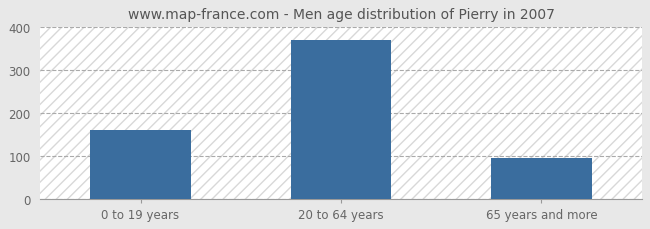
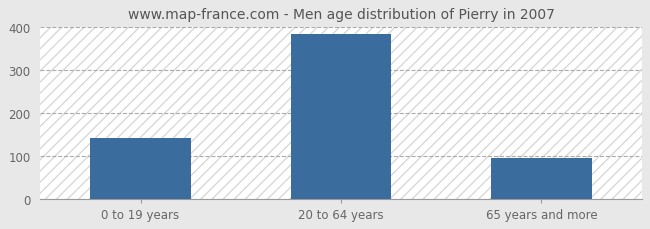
0 to 19 years: 160 -> 140
20 to 64 years: 370 -> 383
